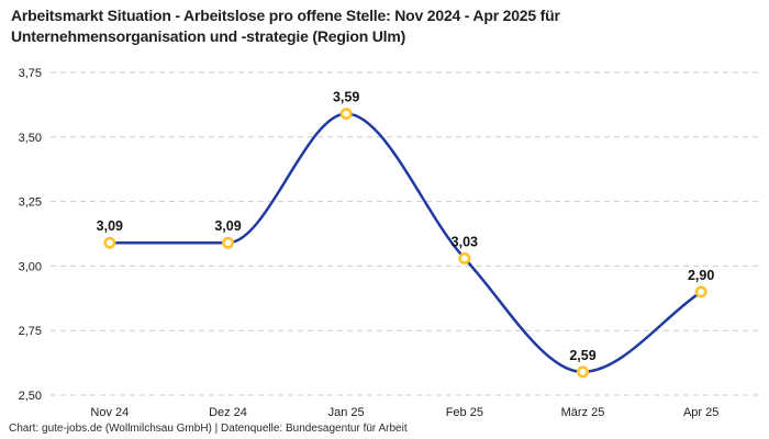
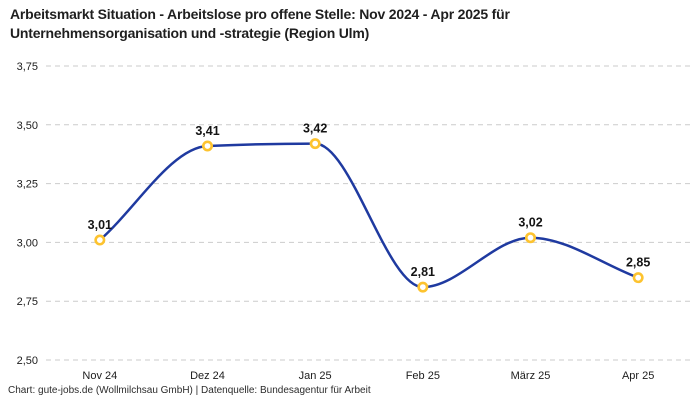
Nov 24: 3,09 -> 3,01
Dez 24: 3,09 -> 3,41
Jan 25: 3,59 -> 3,42
Feb 25: 3,03 -> 2,81
März 25: 2,59 -> 3,02
Apr 25: 2,90 -> 2,85
